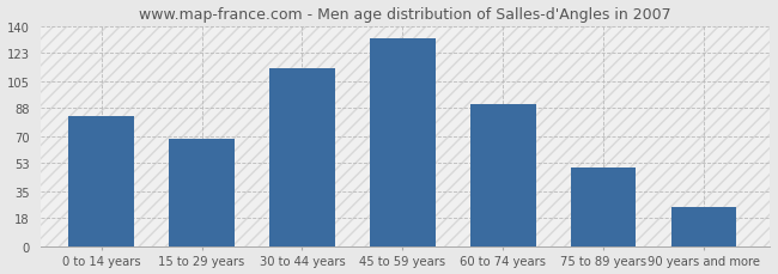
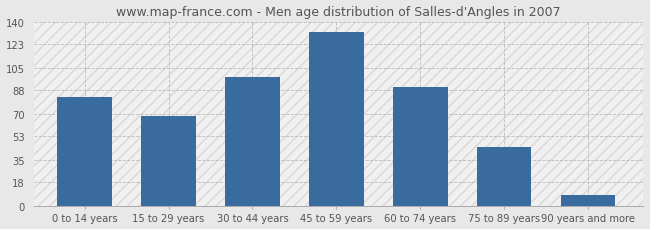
30 to 44 years: 113 -> 98
75 to 89 years: 50 -> 45
90 years and more: 25 -> 8
